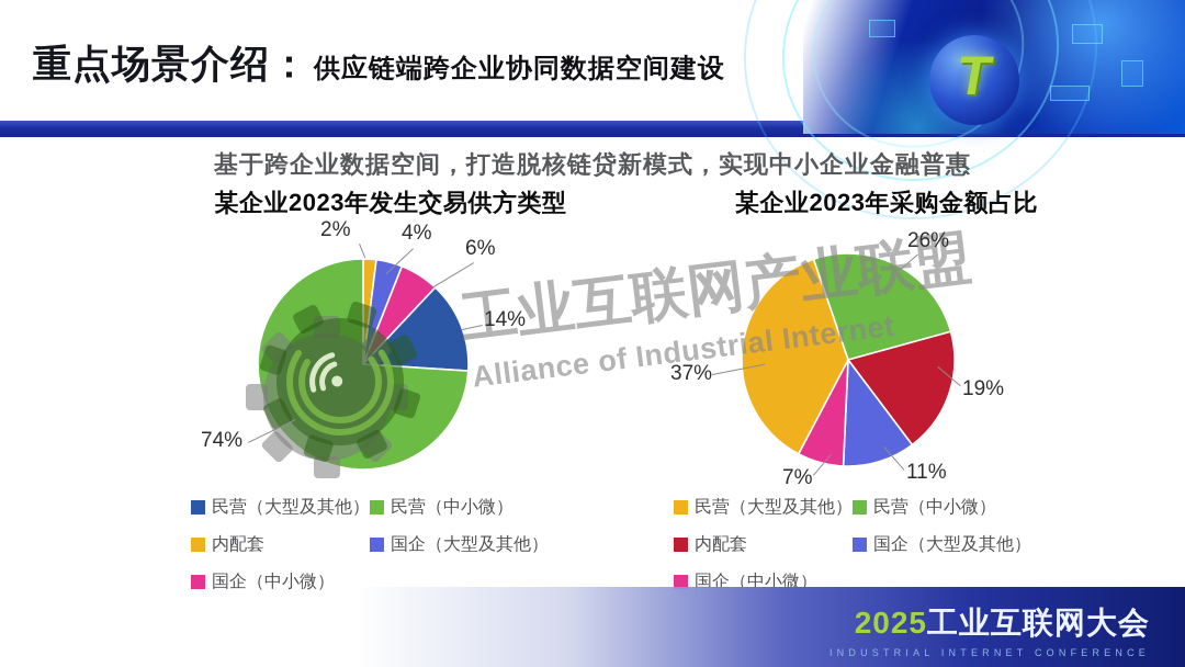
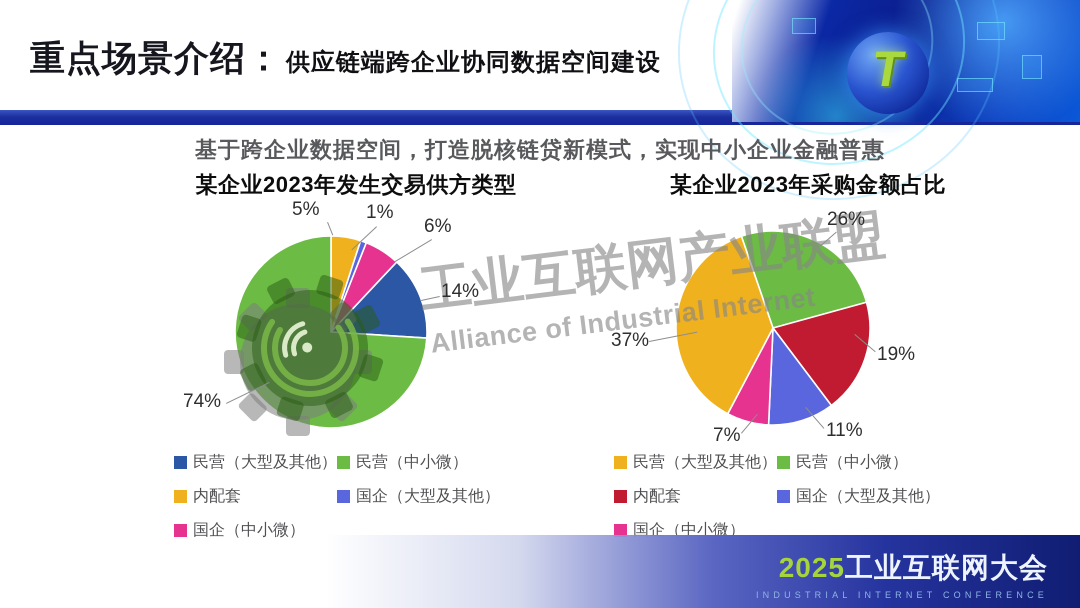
某企业2023年发生交易供方类型/内配套: 2% -> 5%
某企业2023年发生交易供方类型/国企（大型及其他）: 4% -> 1%
